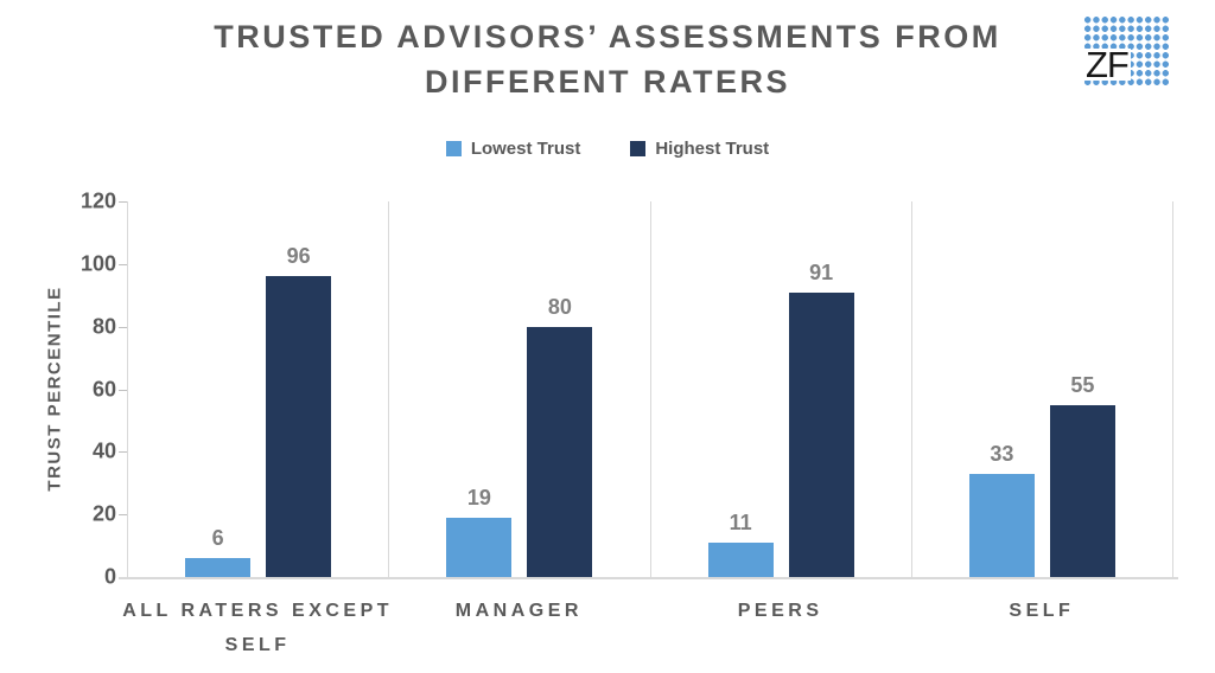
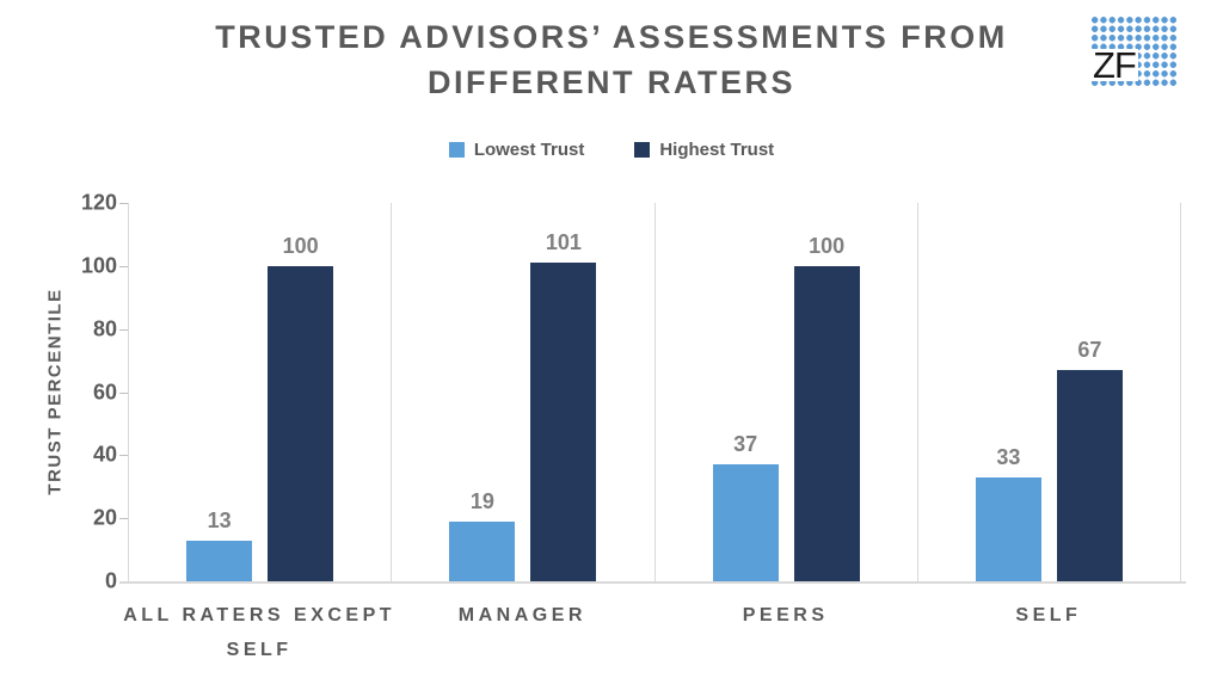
Lowest Trust/ALL RATERS EXCEPT SELF: 6 -> 13
Highest Trust/ALL RATERS EXCEPT SELF: 96 -> 100
Highest Trust/MANAGER: 80 -> 101
Lowest Trust/PEERS: 11 -> 37
Highest Trust/PEERS: 91 -> 100
Highest Trust/SELF: 55 -> 67
